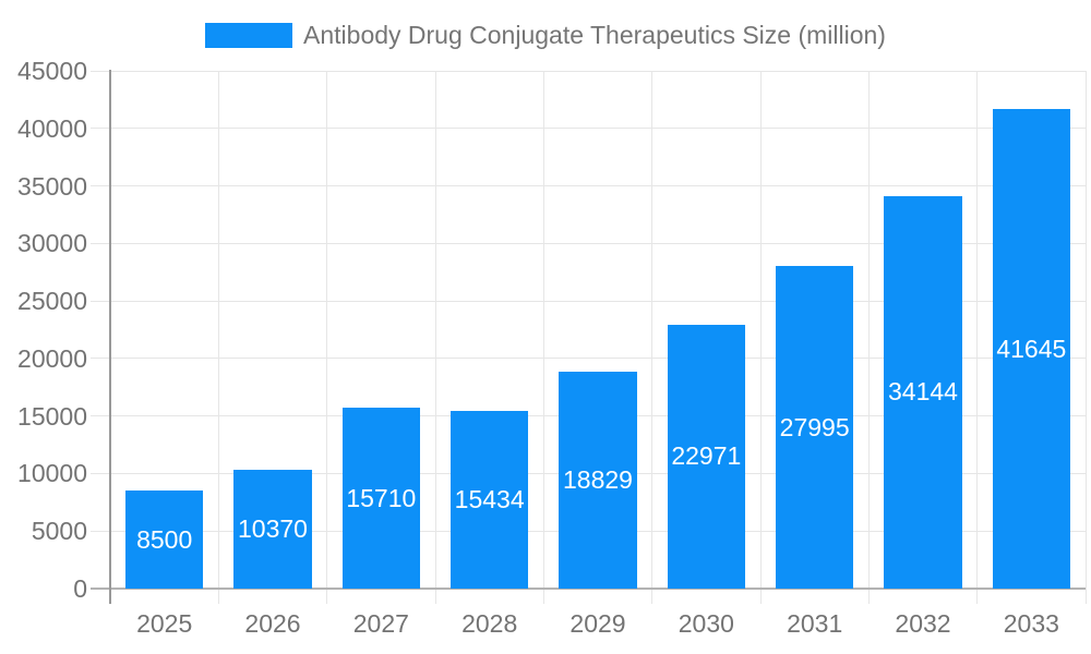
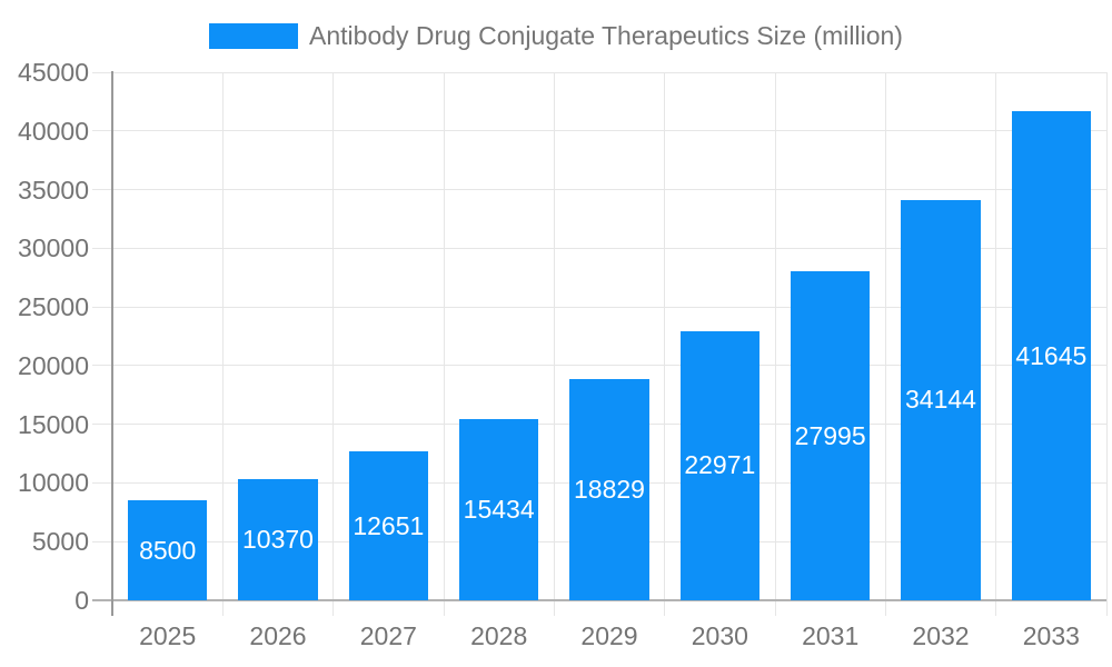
2027: 15710 -> 12651
